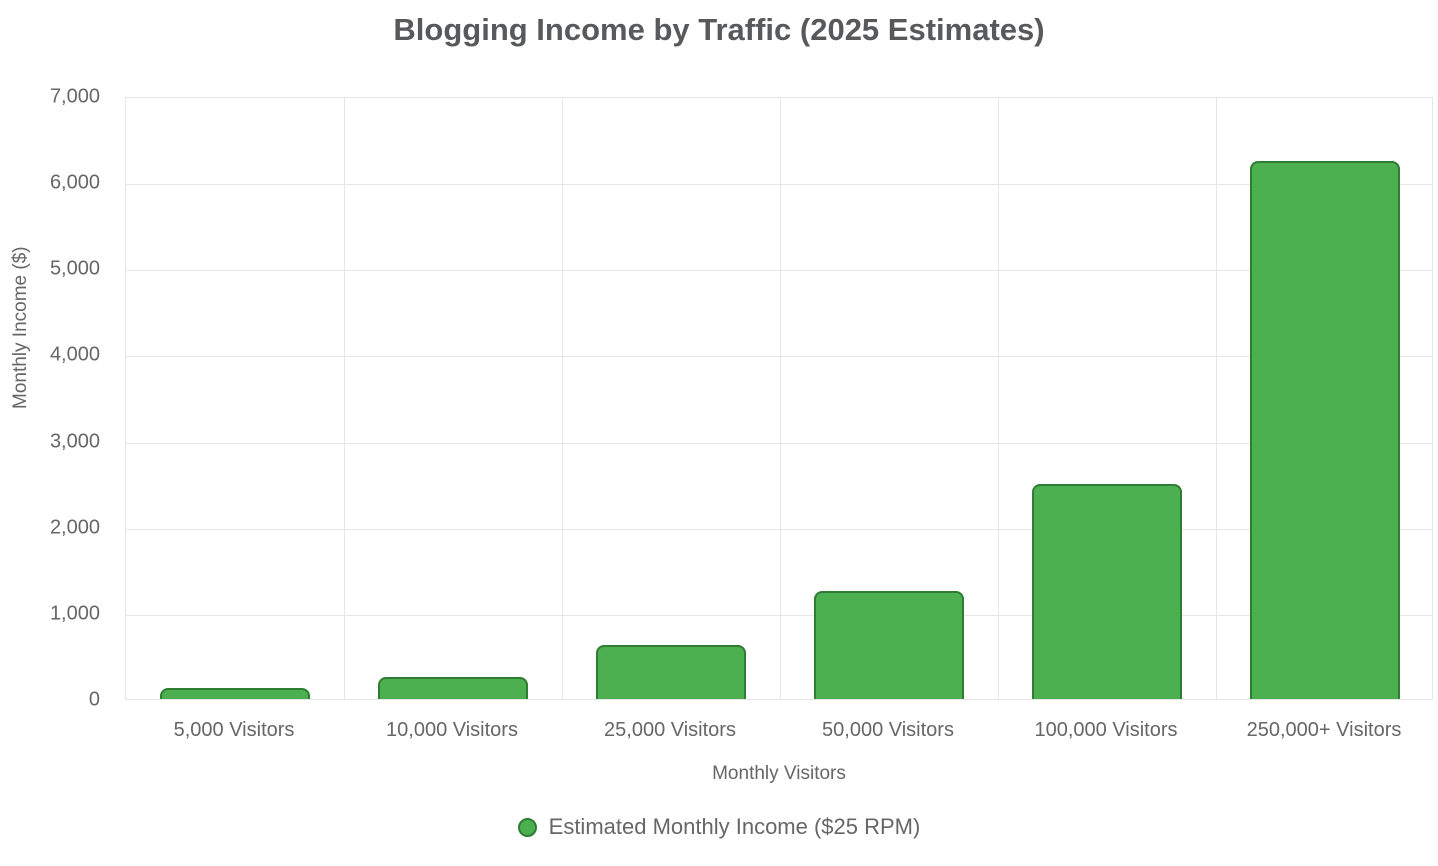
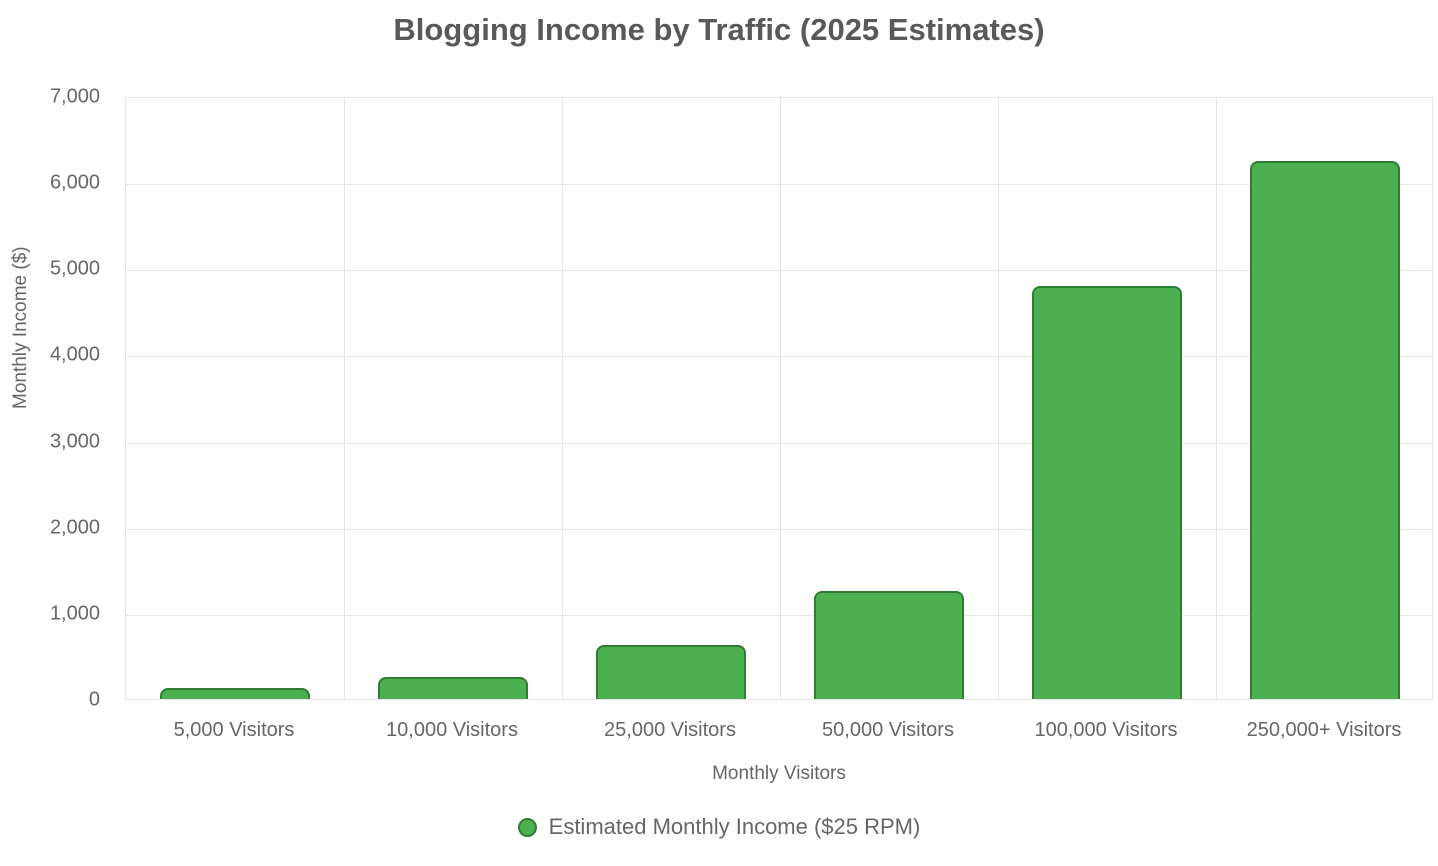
100,000 Visitors: 2500 -> 4800
